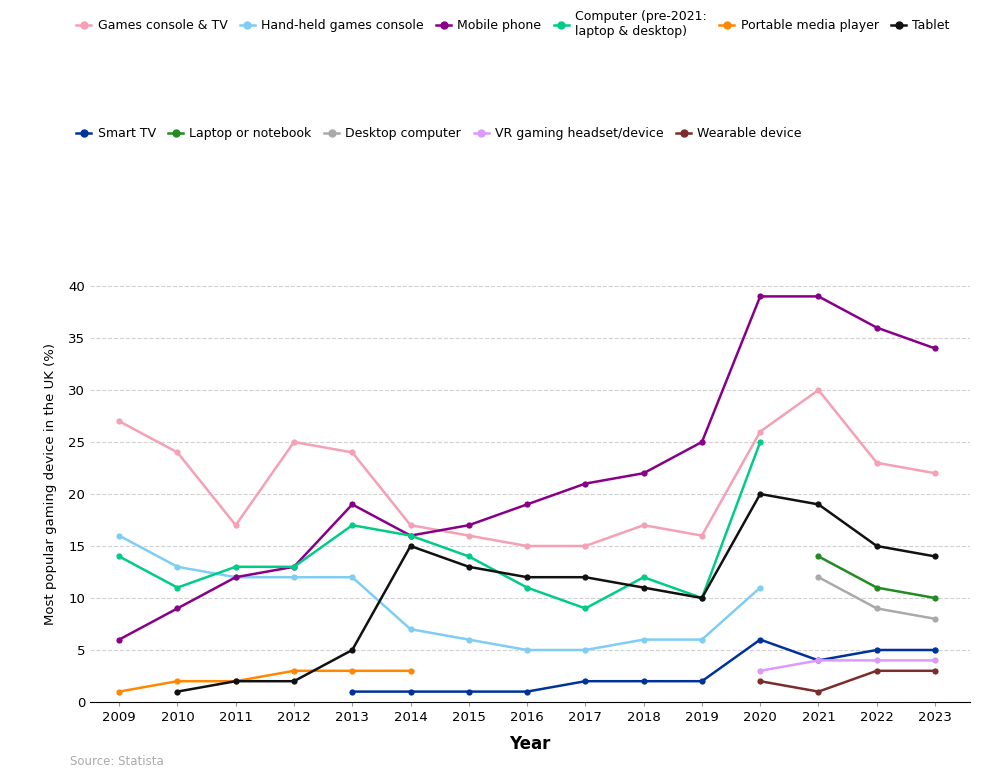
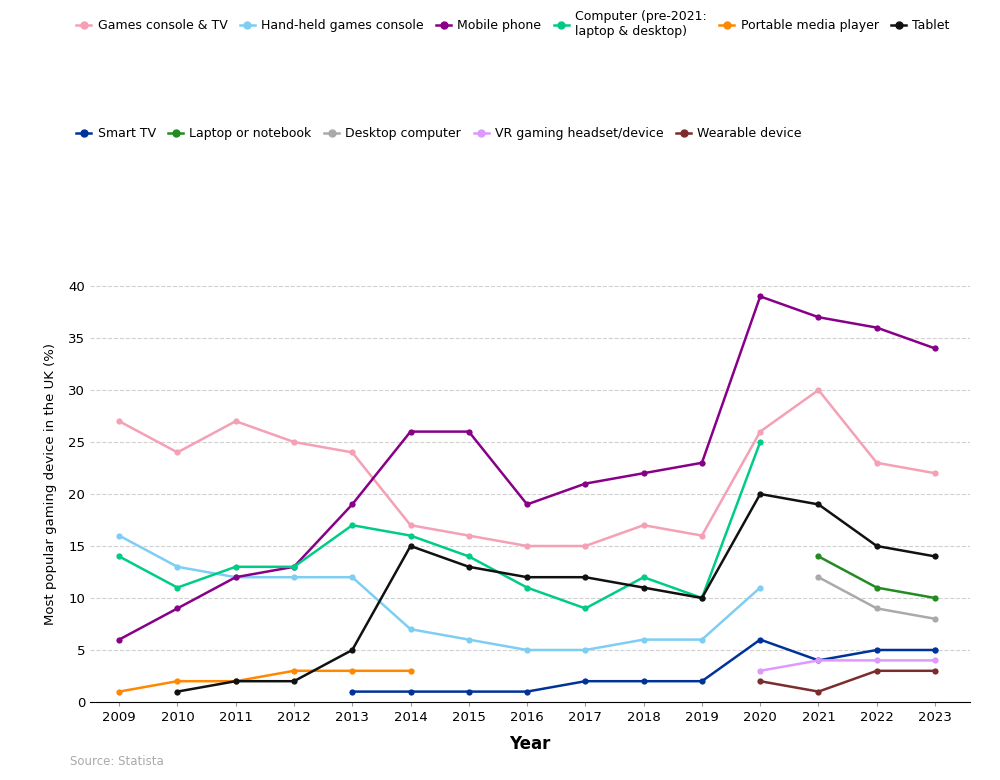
Games console & TV/2011: 17 -> 27
Mobile phone/2014: 16 -> 26
Mobile phone/2015: 17 -> 26
Mobile phone/2019: 25 -> 23
Mobile phone/2021: 39 -> 37
